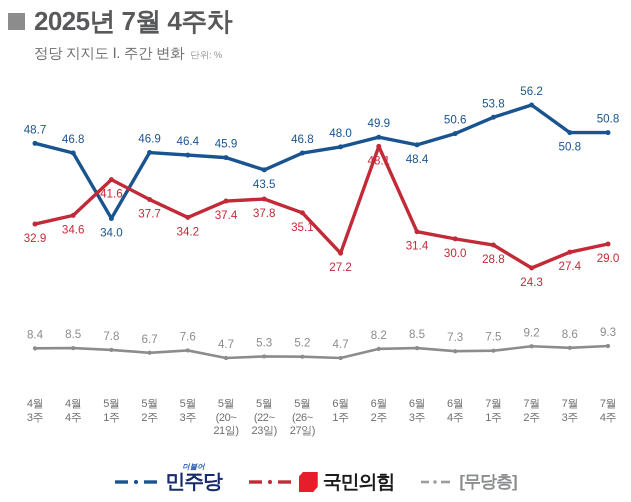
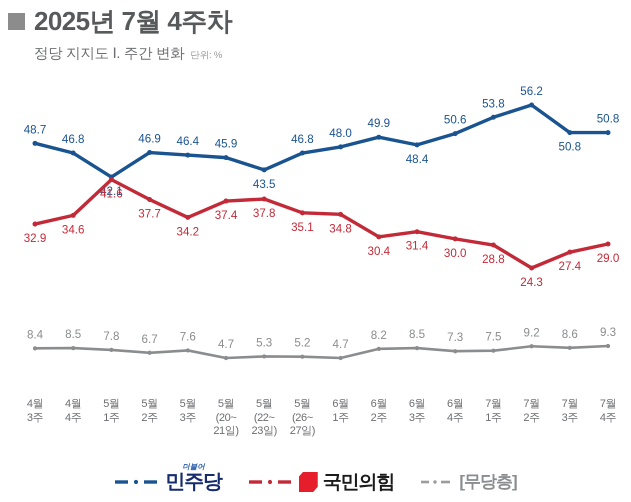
민주당/5월 1주: 34.0 -> 42.1
국민의힘/6월 1주: 27.2 -> 34.8
국민의힘/6월 2주: 48.1 -> 30.4
